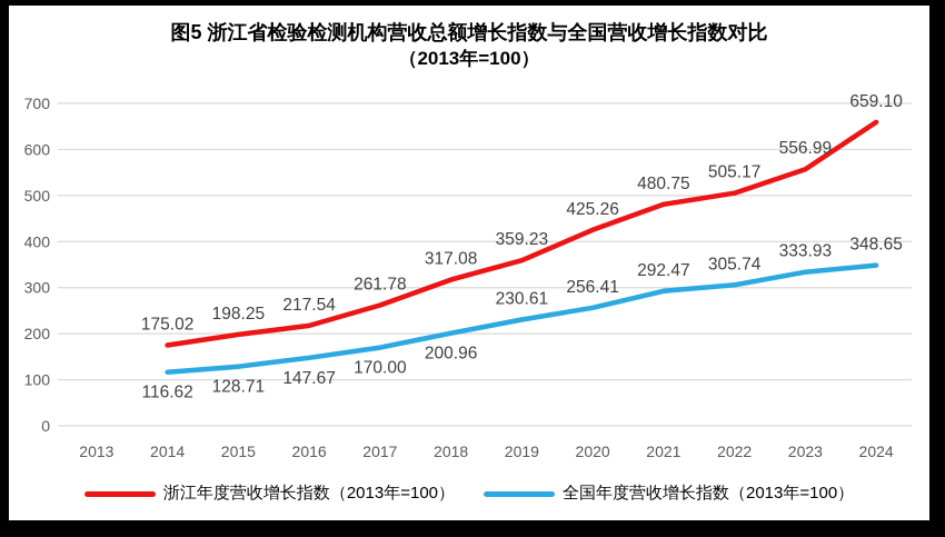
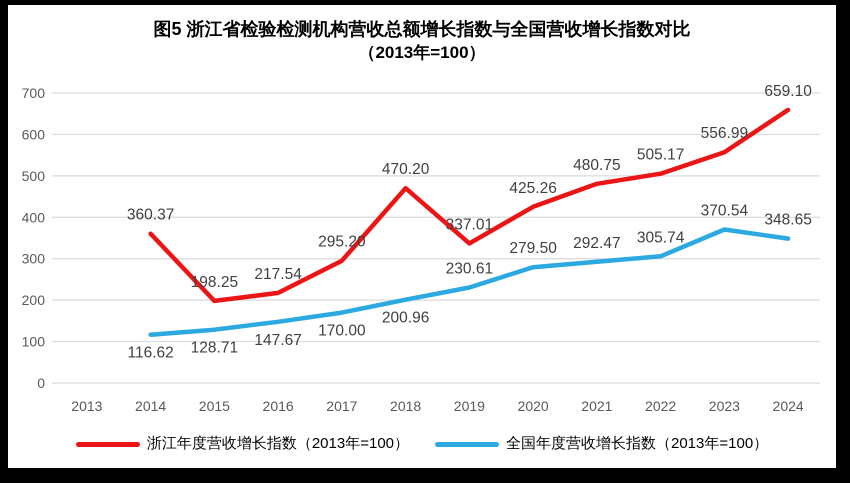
浙江年度营收增长指数（2013年=100）/2014: 175.02 -> 360.37
浙江年度营收增长指数（2013年=100）/2017: 261.78 -> 295.20
浙江年度营收增长指数（2013年=100）/2018: 317.08 -> 470.20
浙江年度营收增长指数（2013年=100）/2019: 359.23 -> 337.01
全国年度营收增长指数（2013年=100）/2020: 256.41 -> 279.50
全国年度营收增长指数（2013年=100）/2023: 333.93 -> 370.54
